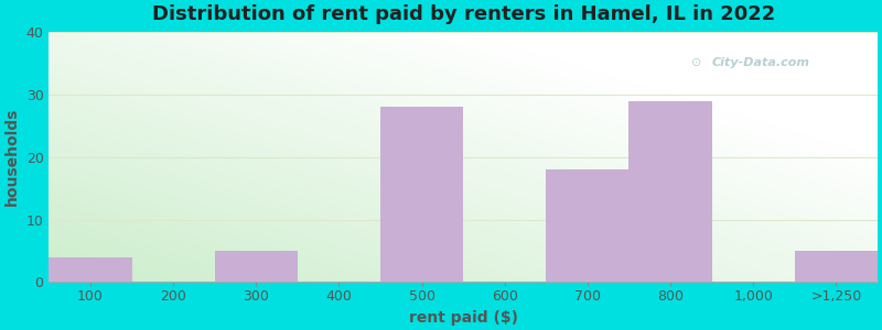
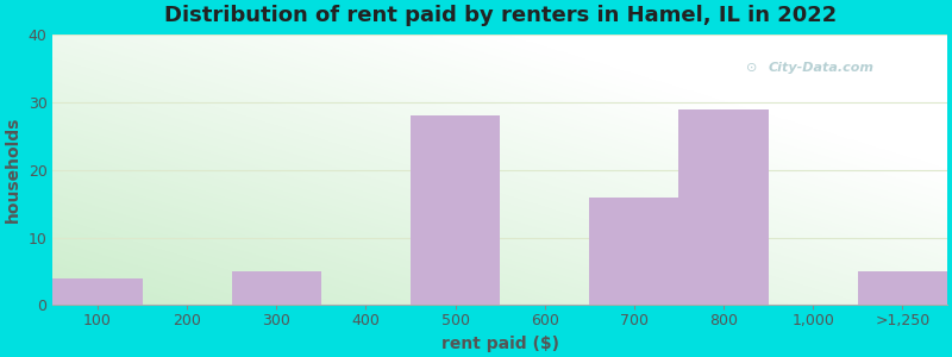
700: 18 -> 16
